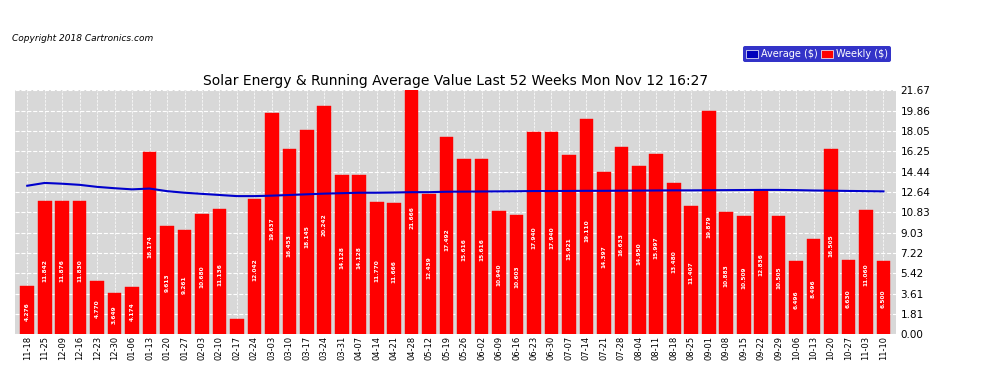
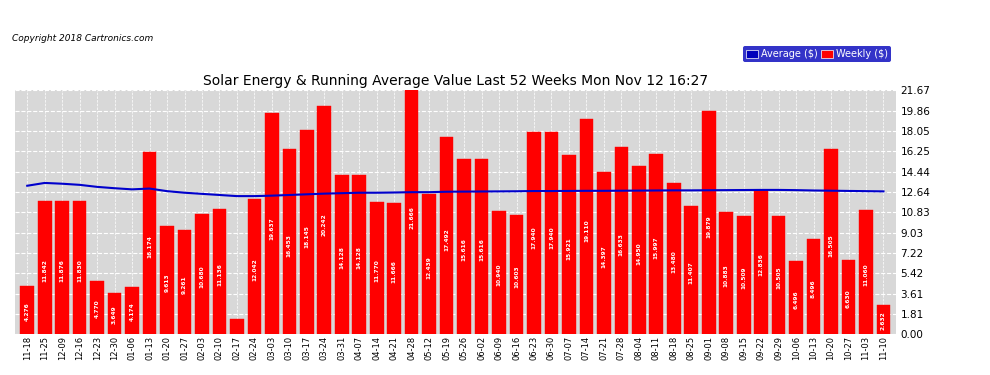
Weekly ($)/11-10: 6.5 -> 2.6
